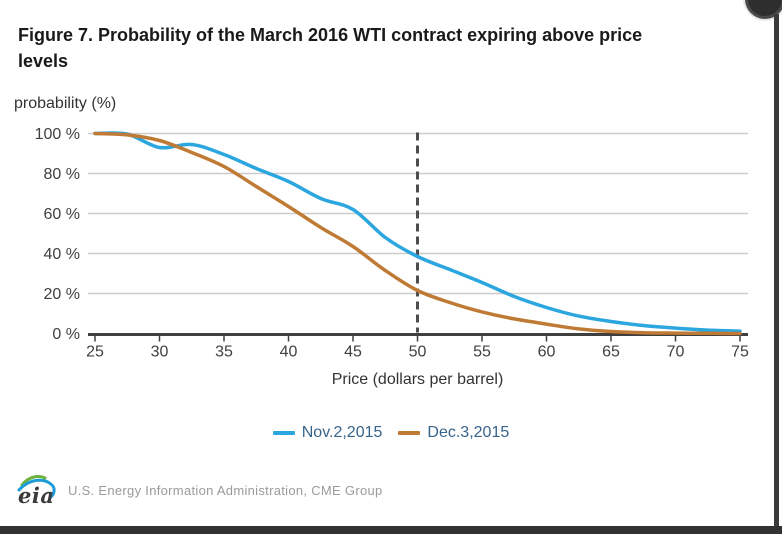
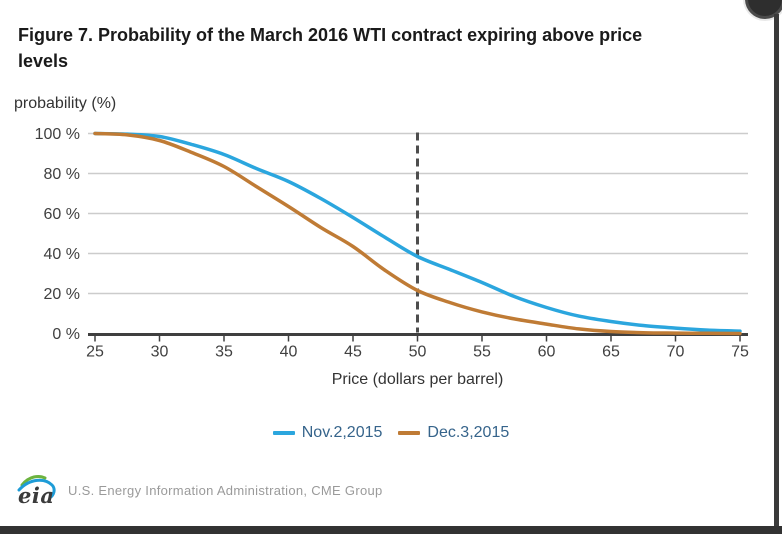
Nov.2,2015/30: 93% -> 98%
Nov.2,2015/45: 62% -> 58%
